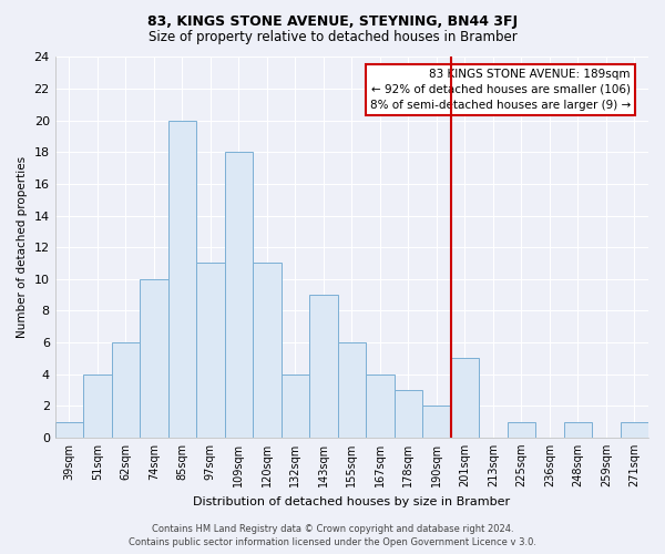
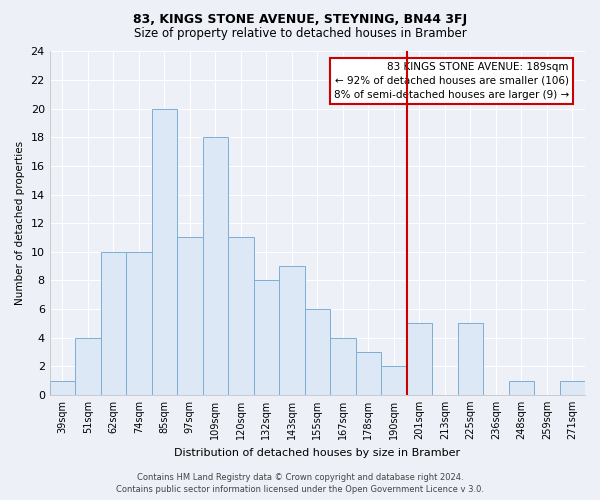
62sqm: 6 -> 10
132sqm: 4 -> 8
225sqm: 1 -> 5
